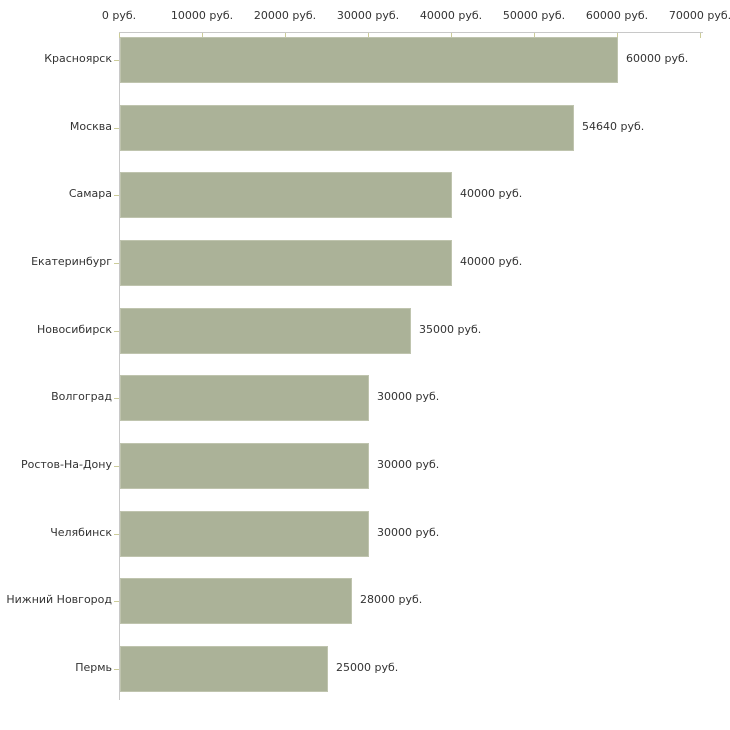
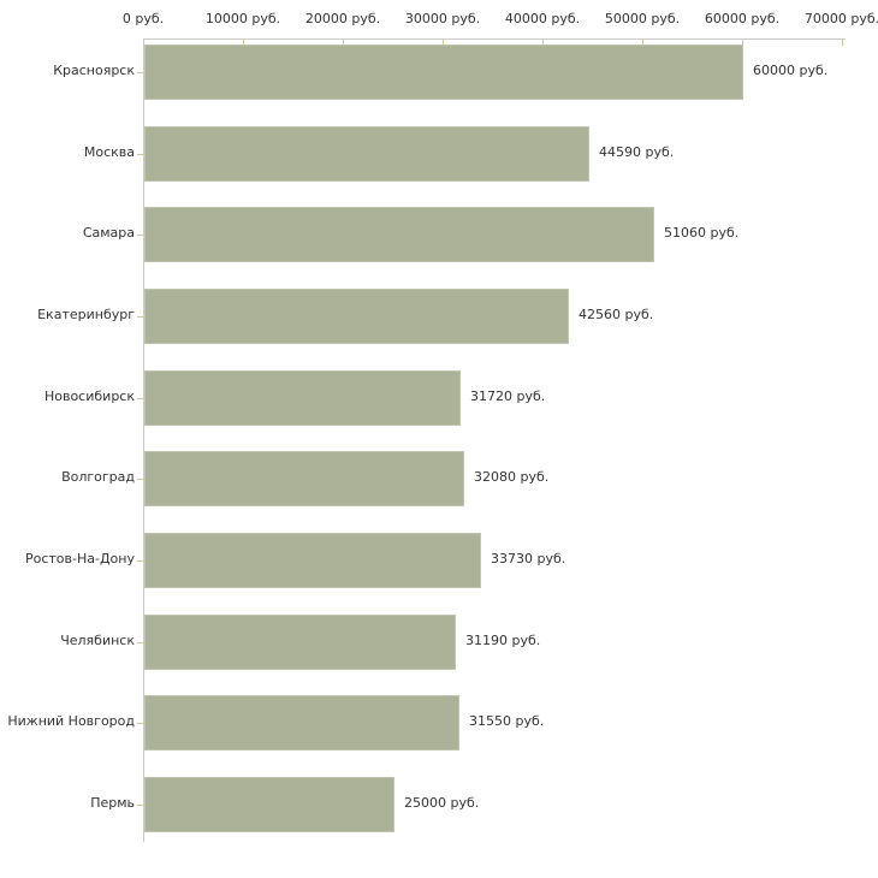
Москва: 54640 -> 44590
Самара: 40000 -> 51060
Екатеринбург: 40000 -> 42560
Новосибирск: 35000 -> 31720
Волгоград: 30000 -> 32080
Ростов-На-Дону: 30000 -> 33730
Челябинск: 30000 -> 31190
Нижний Новгород: 28000 -> 31550
